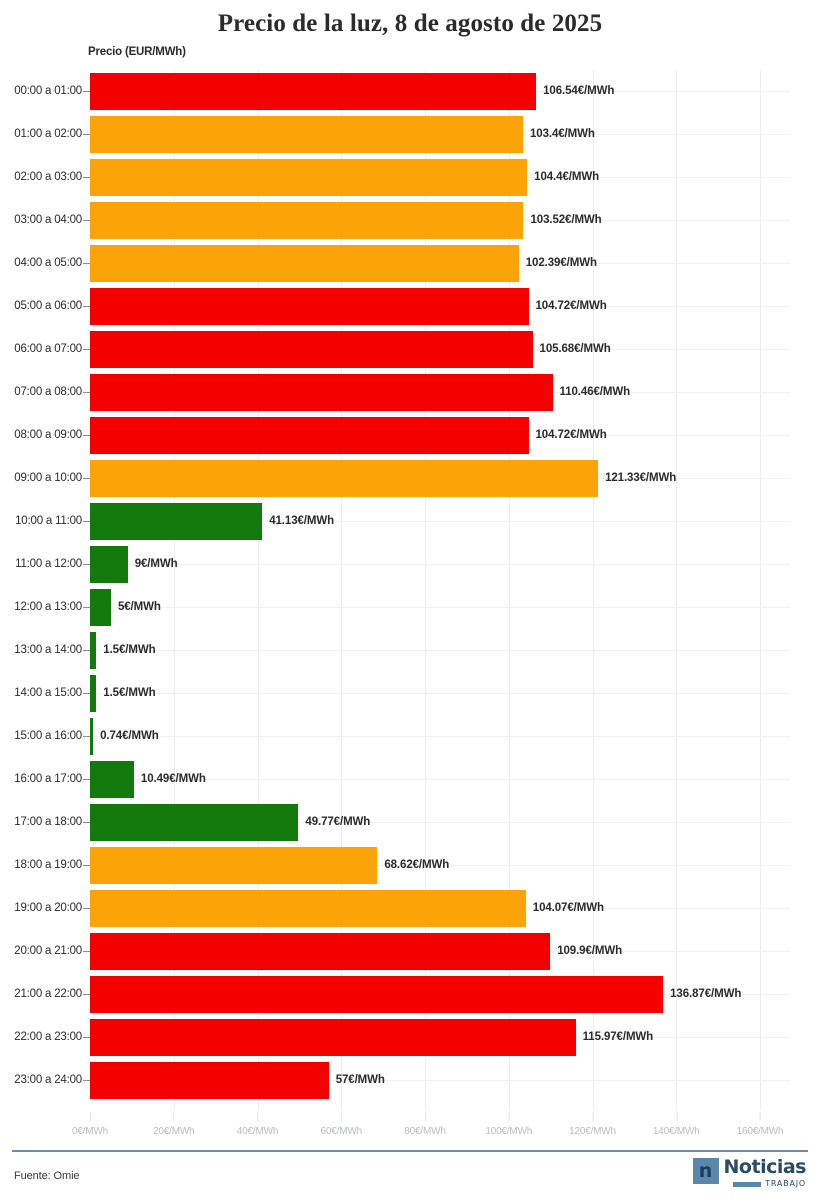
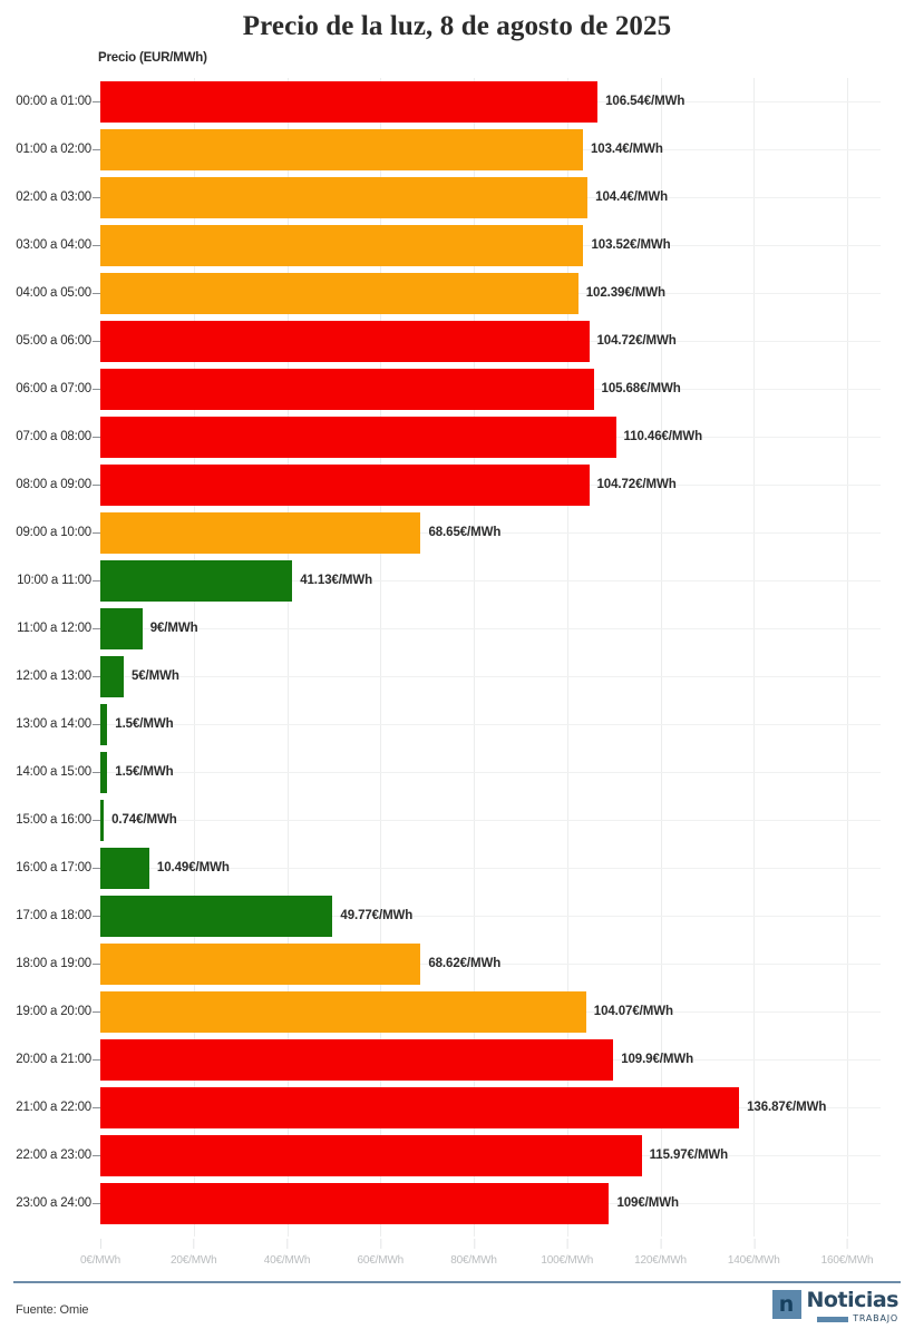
09:00 a 10:00: 121.33 -> 68.65
23:00 a 24:00: 57 -> 109
